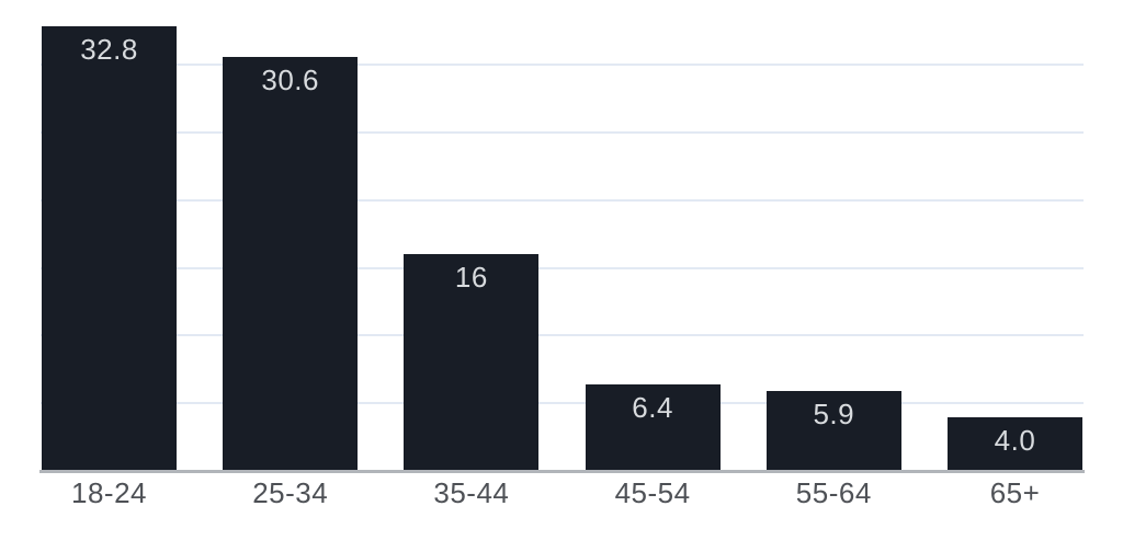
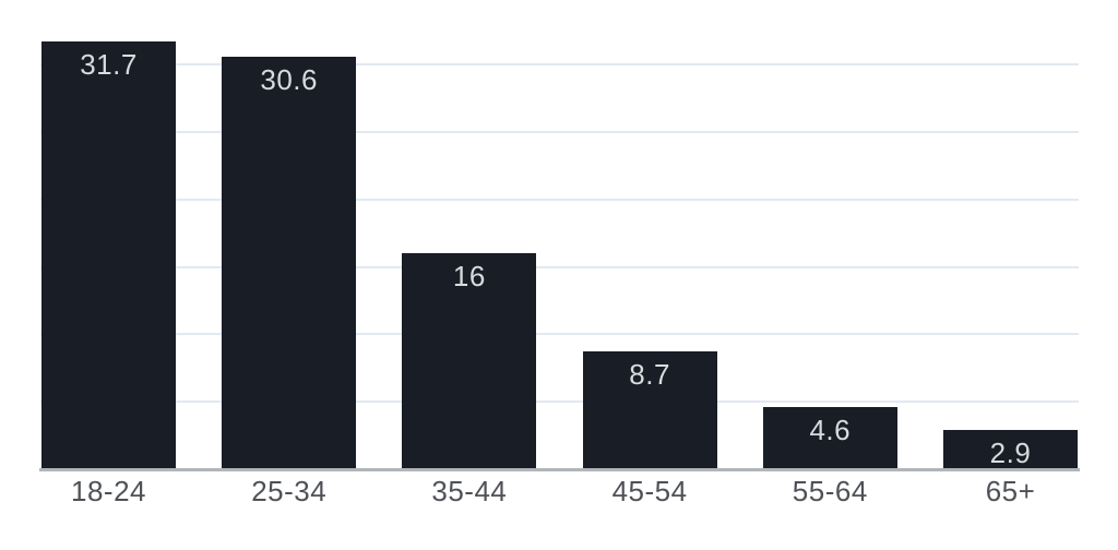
18-24: 32.8 -> 31.7
45-54: 6.4 -> 8.7
55-64: 5.9 -> 4.6
65+: 4.0 -> 2.9
